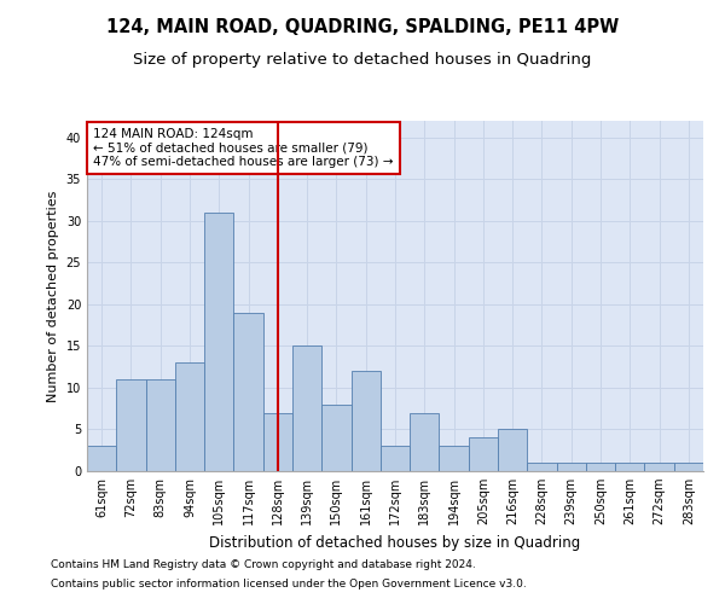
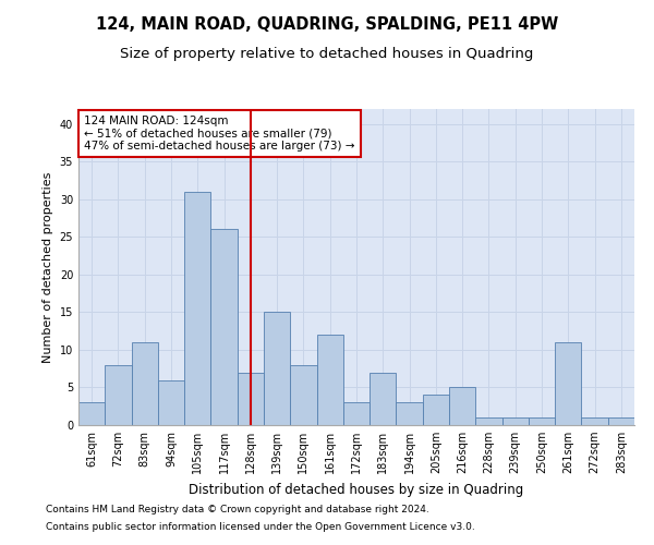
72sqm: 11 -> 8
94sqm: 13 -> 6
117sqm: 19 -> 26
261sqm: 1 -> 11
